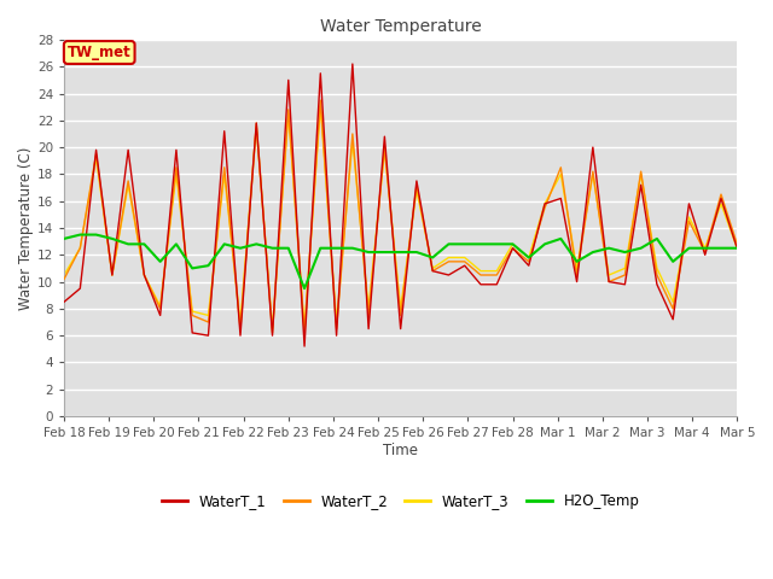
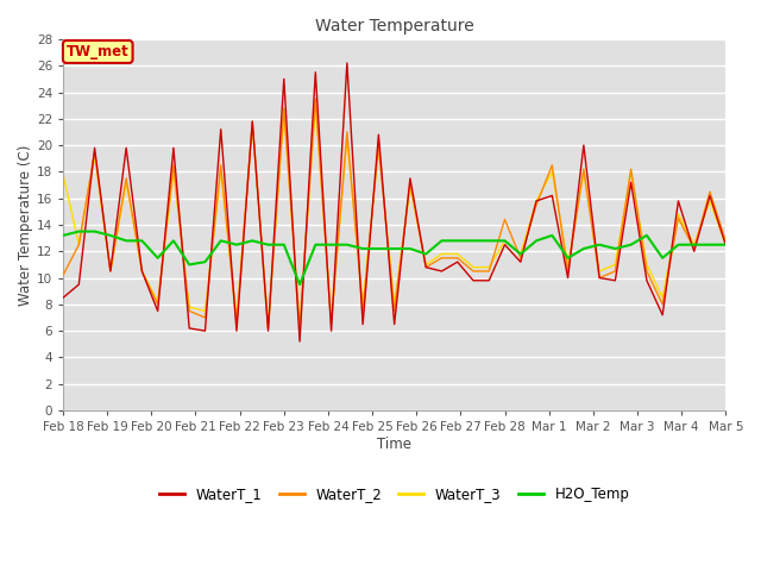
WaterT_3/Feb 18: 10.5 -> 17.8
WaterT_2/Feb 28: 12.5 -> 14.4
